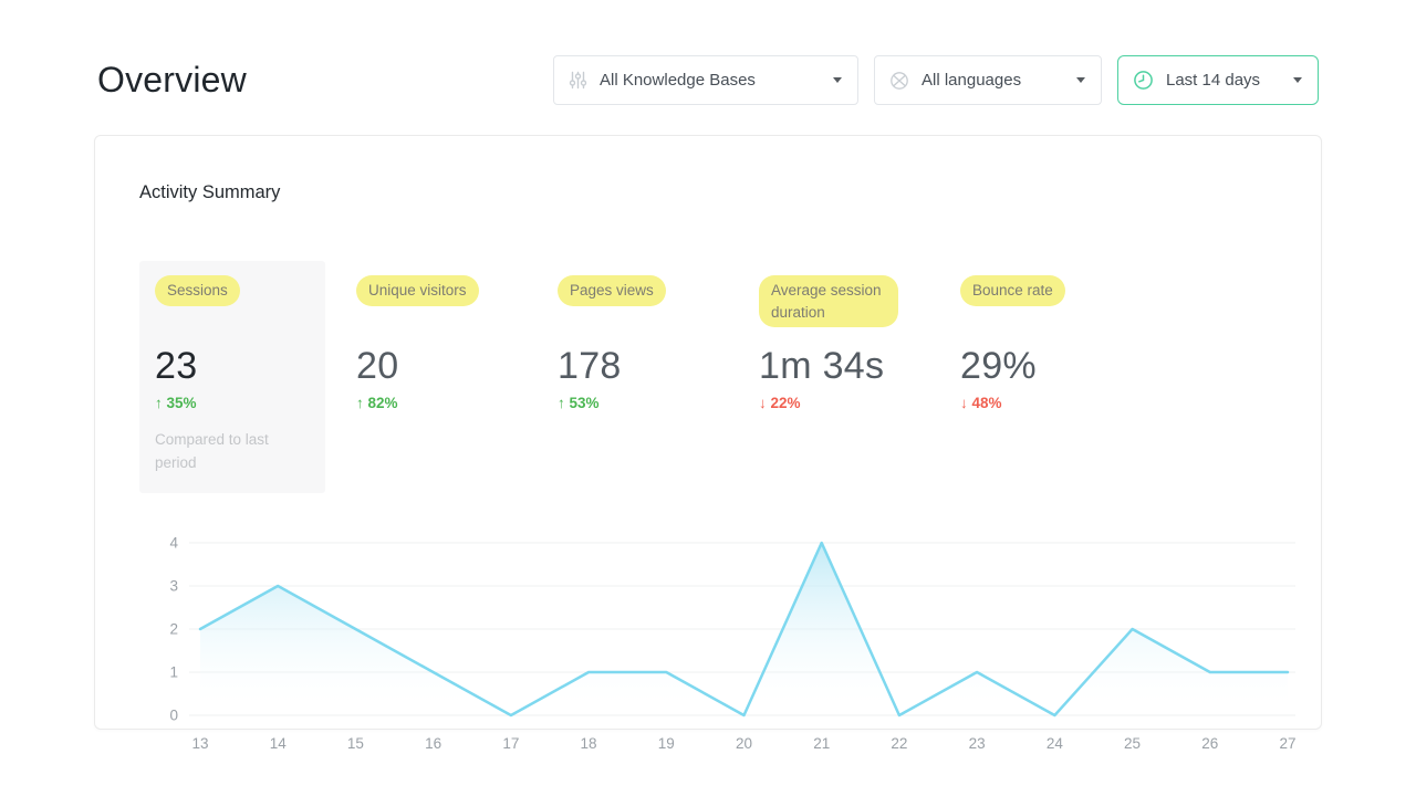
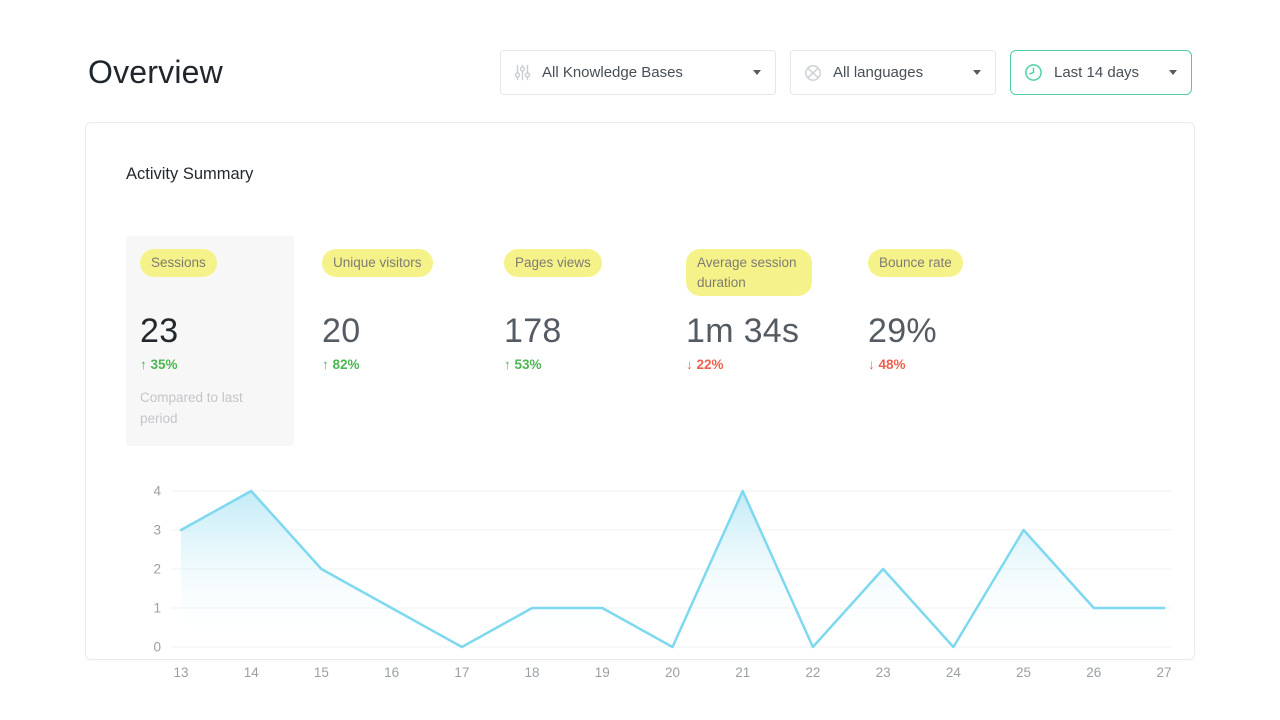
13: 2 -> 3
14: 3 -> 4
23: 1 -> 2
25: 2 -> 3
